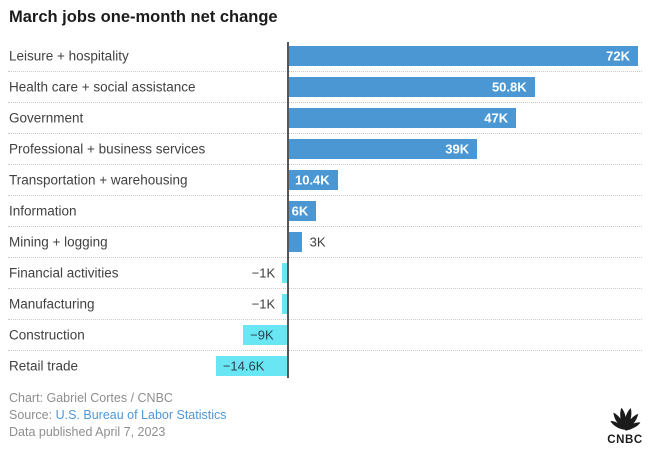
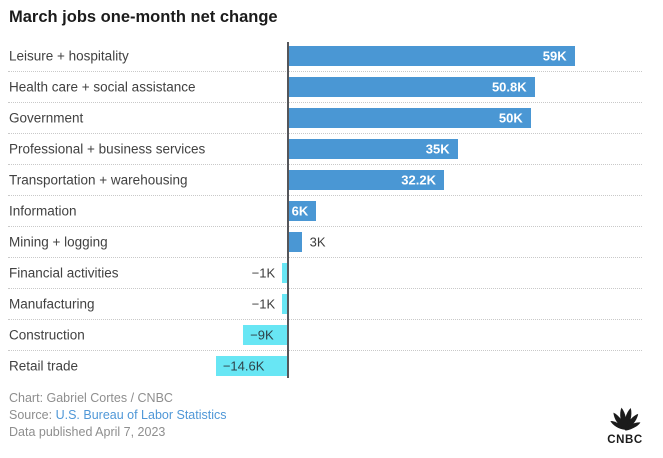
Leisure + hospitality: 72K -> 59K
Government: 47K -> 50K
Professional + business services: 39K -> 35K
Transportation + warehousing: 10.4K -> 32.2K
